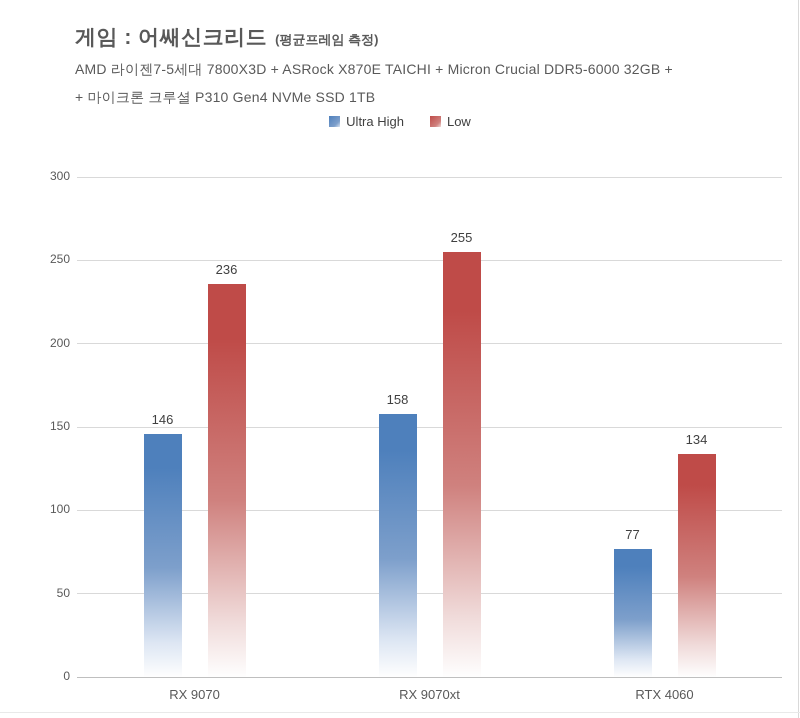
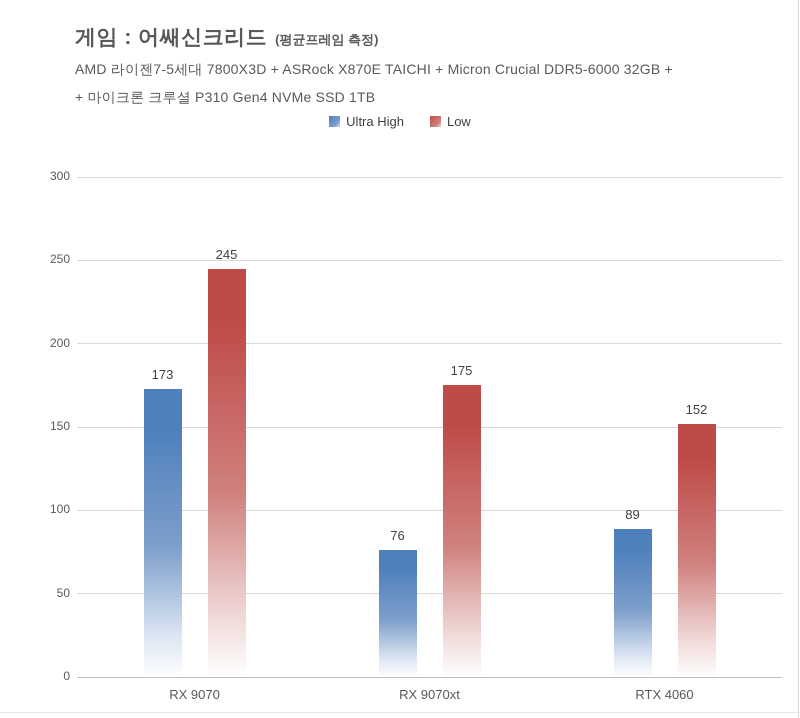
Ultra High/RX 9070: 146 -> 173
Low/RX 9070: 236 -> 245
Ultra High/RX 9070xt: 158 -> 76
Low/RX 9070xt: 255 -> 175
Ultra High/RTX 4060: 77 -> 89
Low/RTX 4060: 134 -> 152
